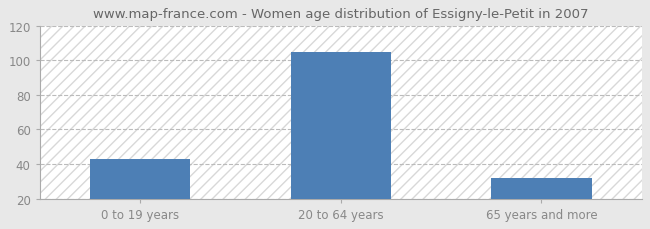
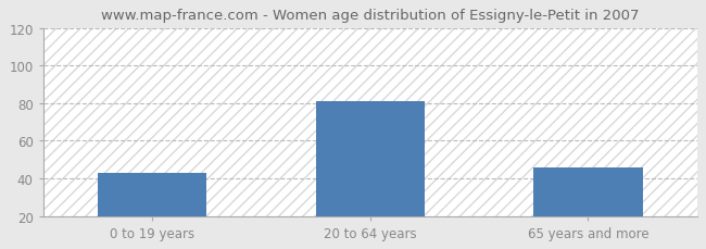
20 to 64 years: 105 -> 81
65 years and more: 32 -> 46
